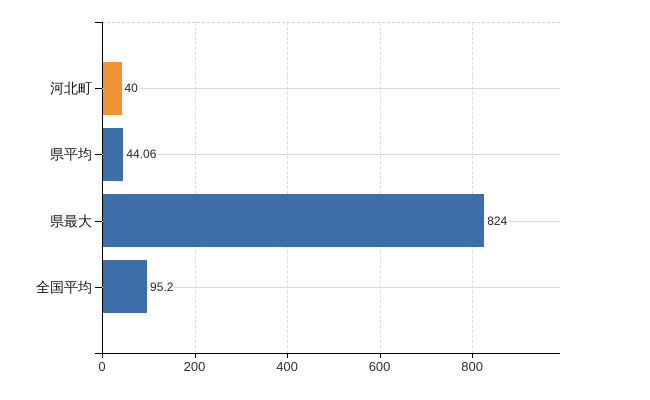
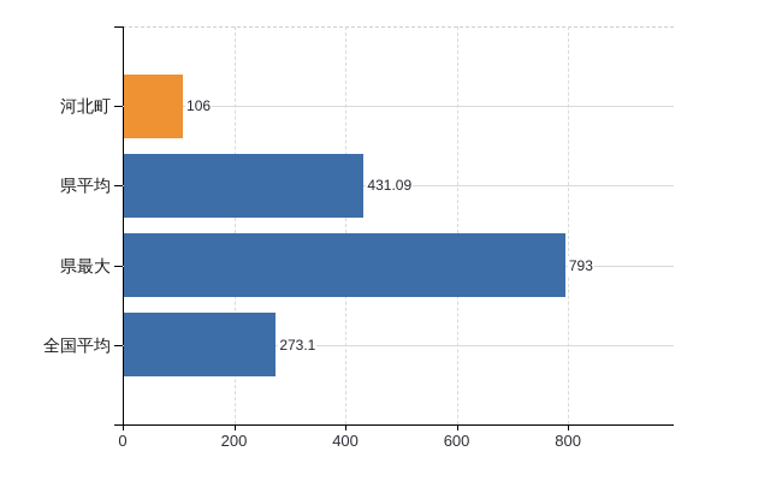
河北町: 40 -> 106
県平均: 44.06 -> 431.09
県最大: 824 -> 793
全国平均: 95.2 -> 273.1
